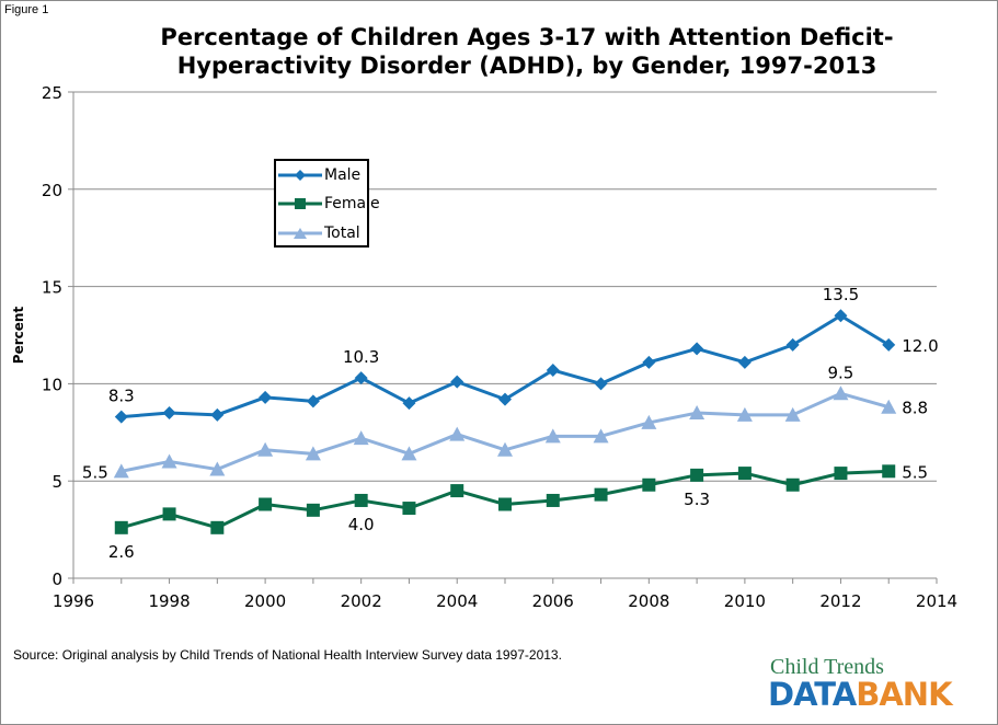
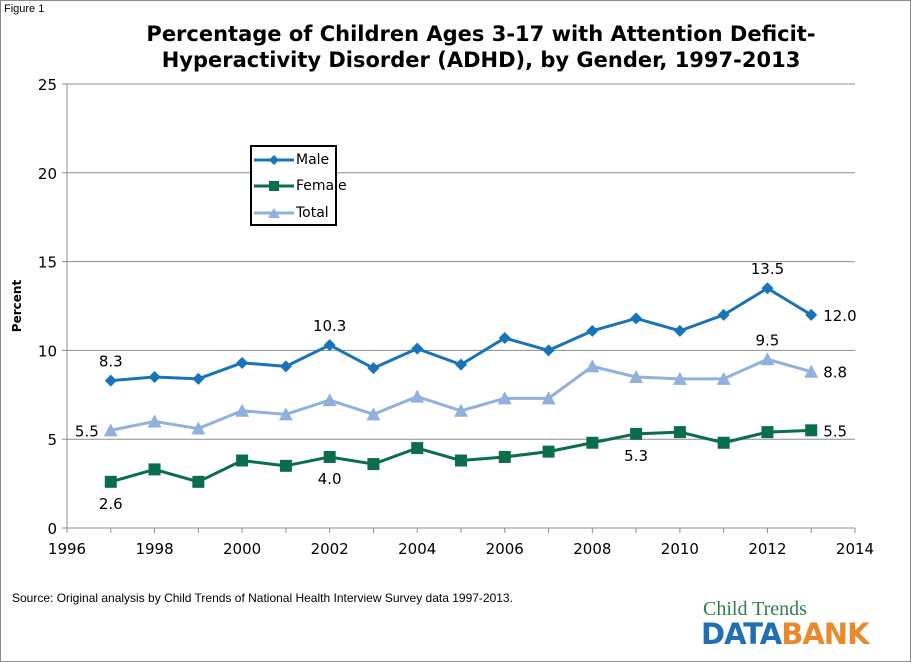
Total/2008: 8.0 -> 9.1
